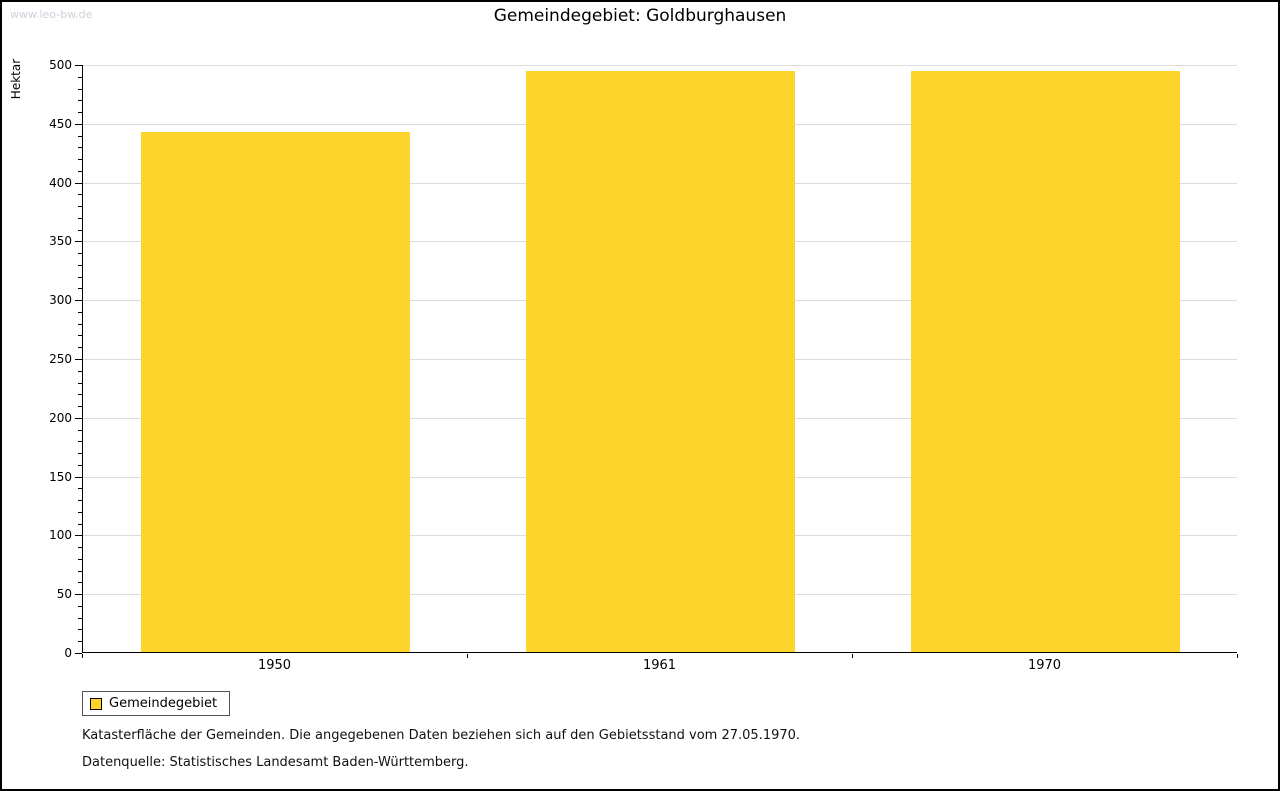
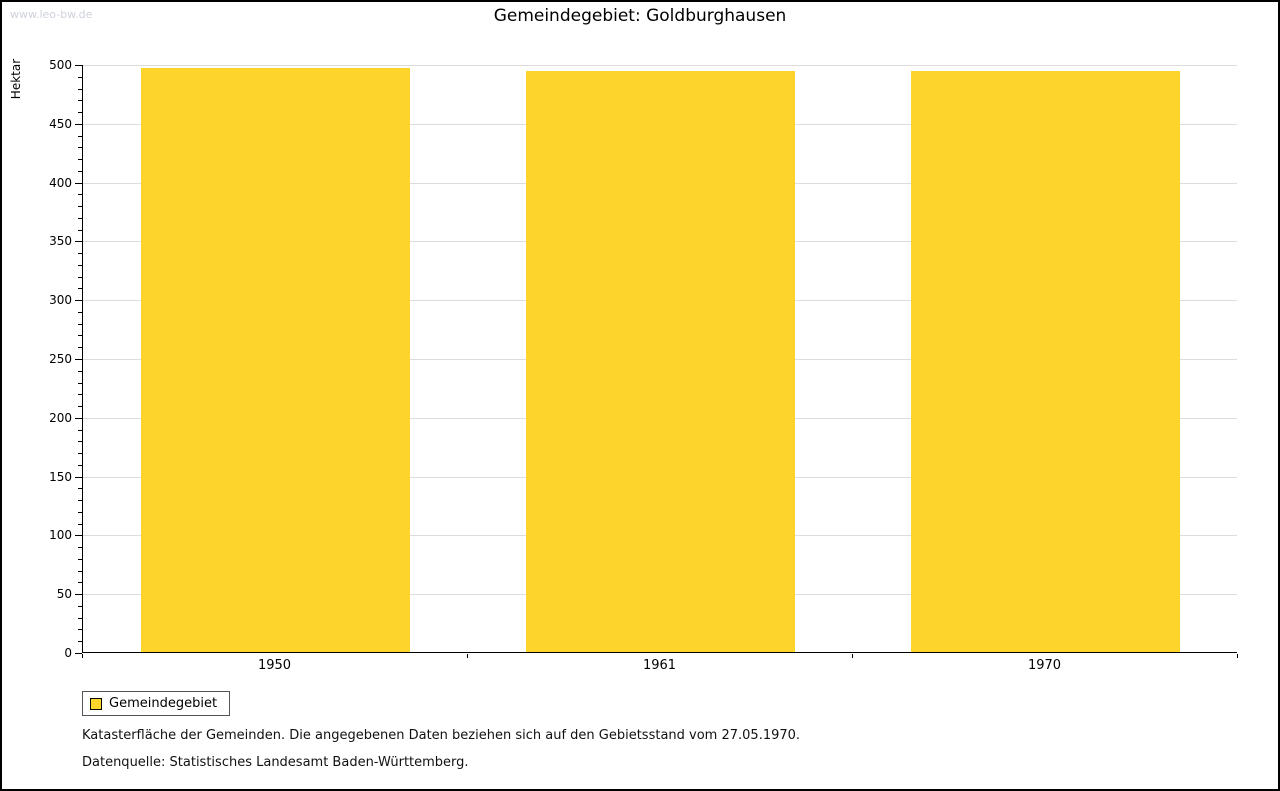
1950: 442 -> 497
